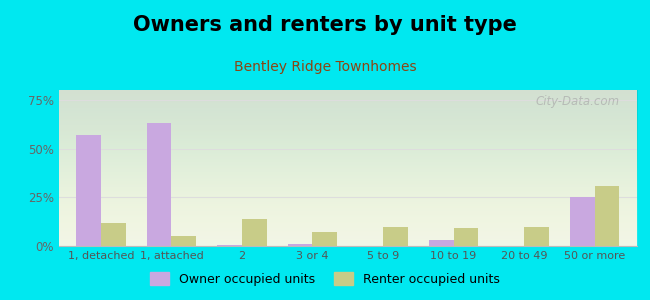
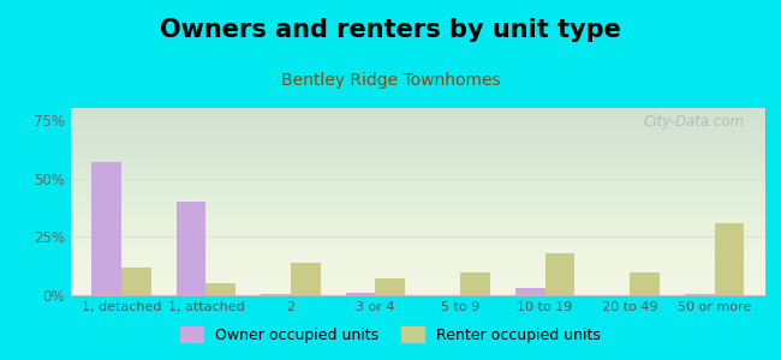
Owner occupied units/1, attached: 63% -> 40%
Renter occupied units/10 to 19: 9% -> 18%
Owner occupied units/50 or more: 25% -> 0%
